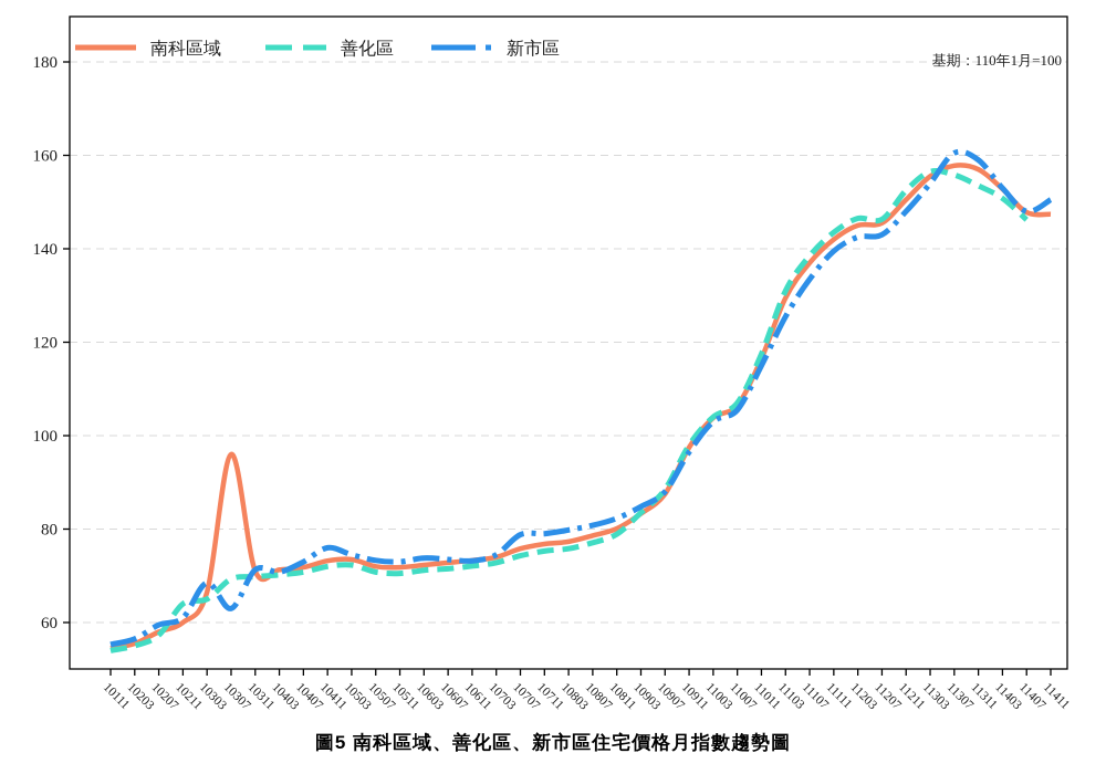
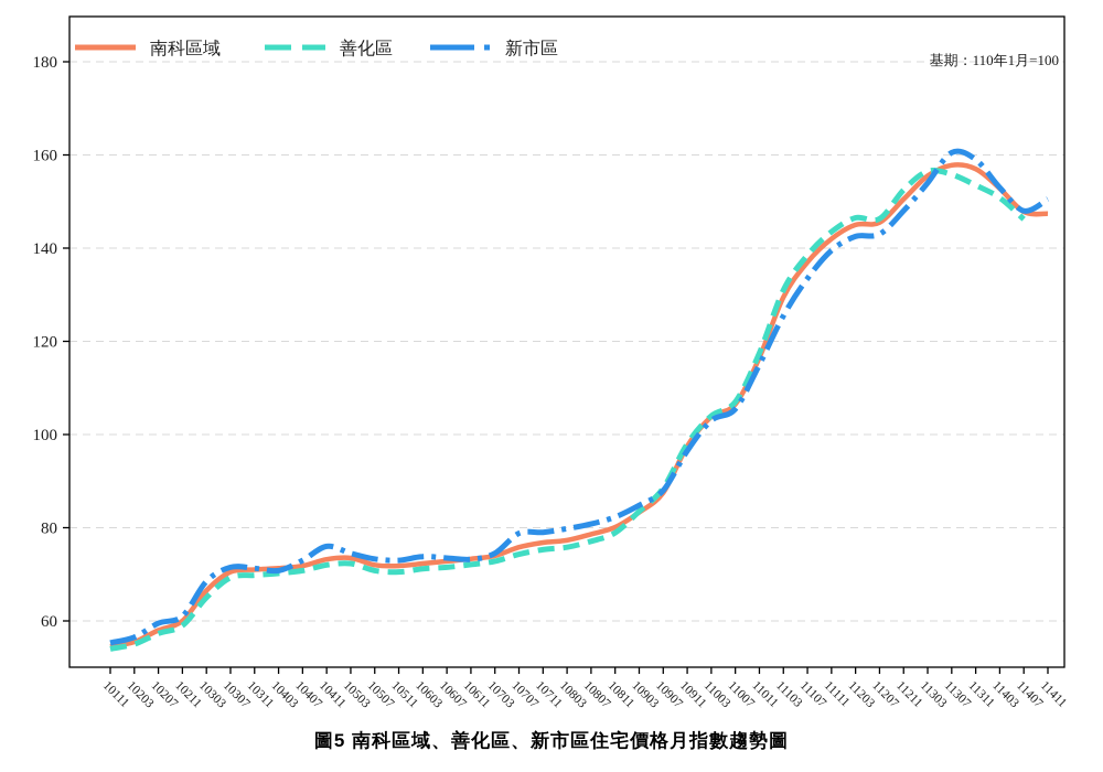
善化區/10211: 64 -> 59
南科區域/10307: 96 -> 70
新市區/10307: 63 -> 72
